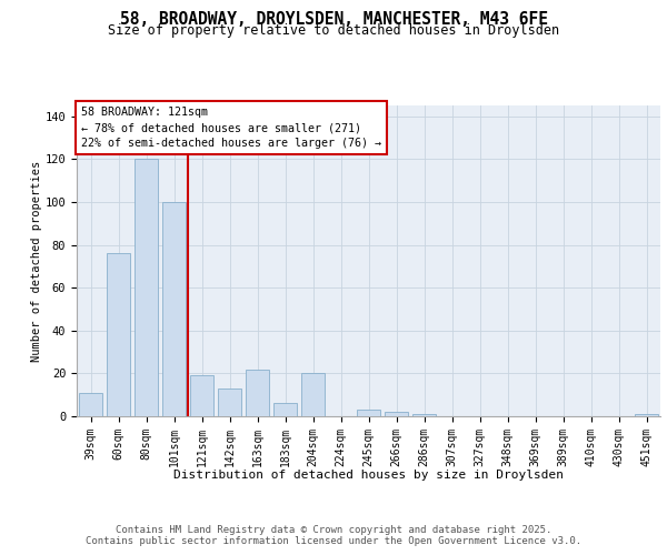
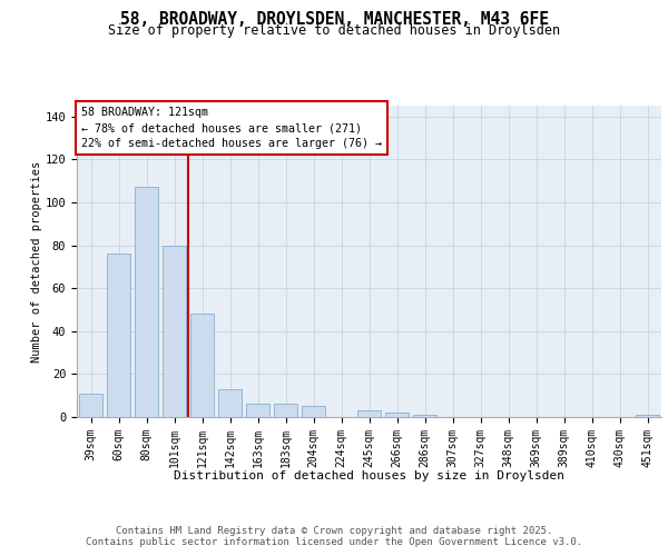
80sqm: 120 -> 107
101sqm: 100 -> 80
121sqm: 19 -> 48
163sqm: 22 -> 6
204sqm: 20 -> 5
